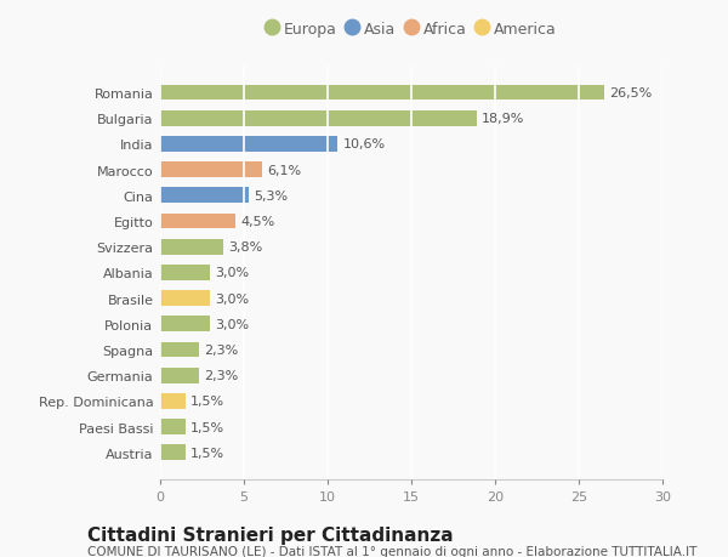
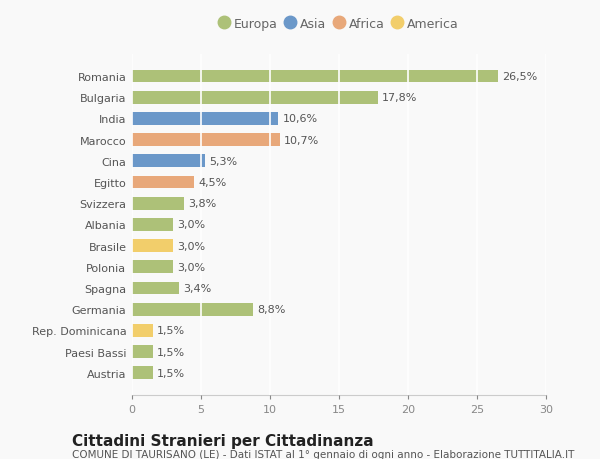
Bulgaria: 18,9% -> 17,8%
Marocco: 6,1% -> 10,7%
Spagna: 2,3% -> 3,4%
Germania: 2,3% -> 8,8%
